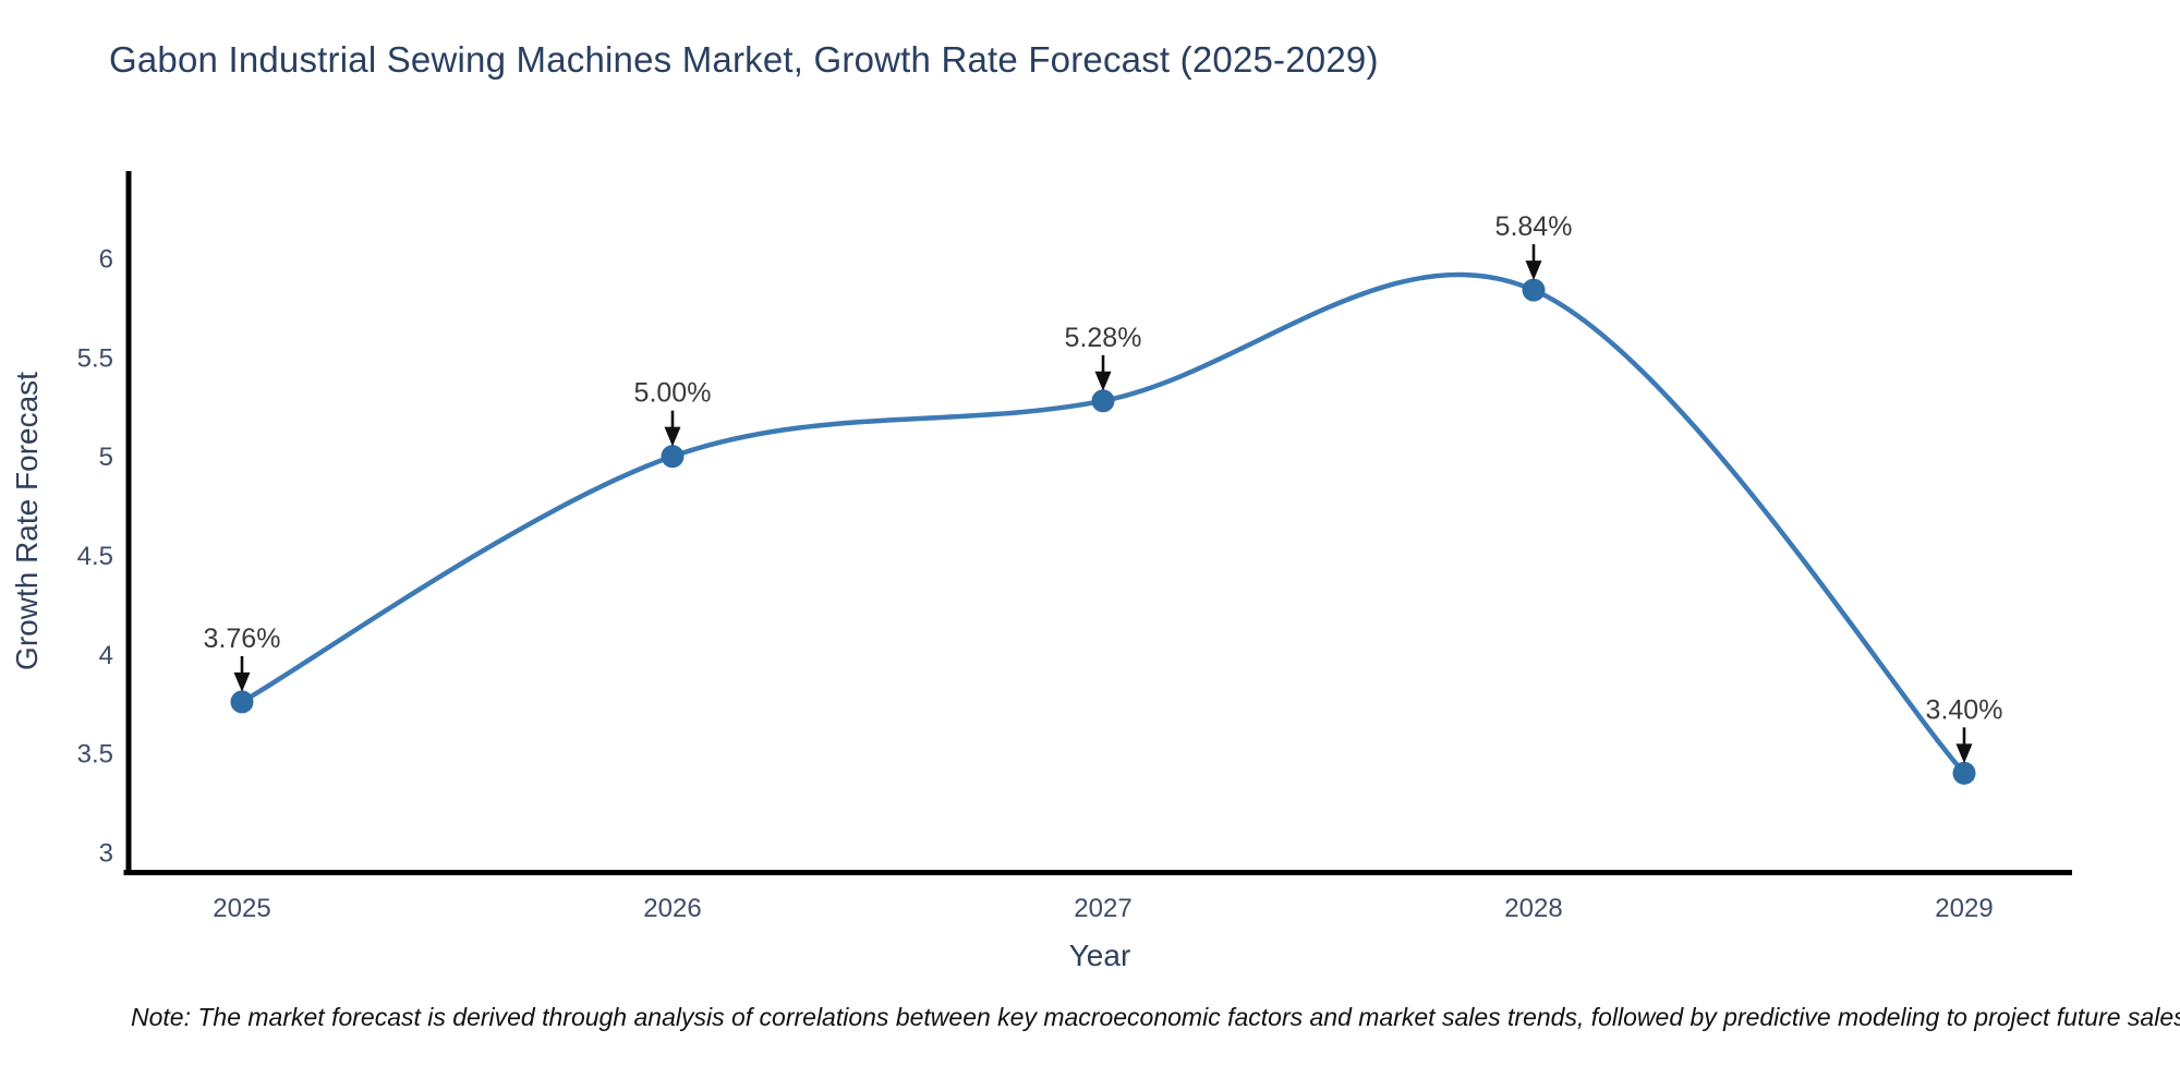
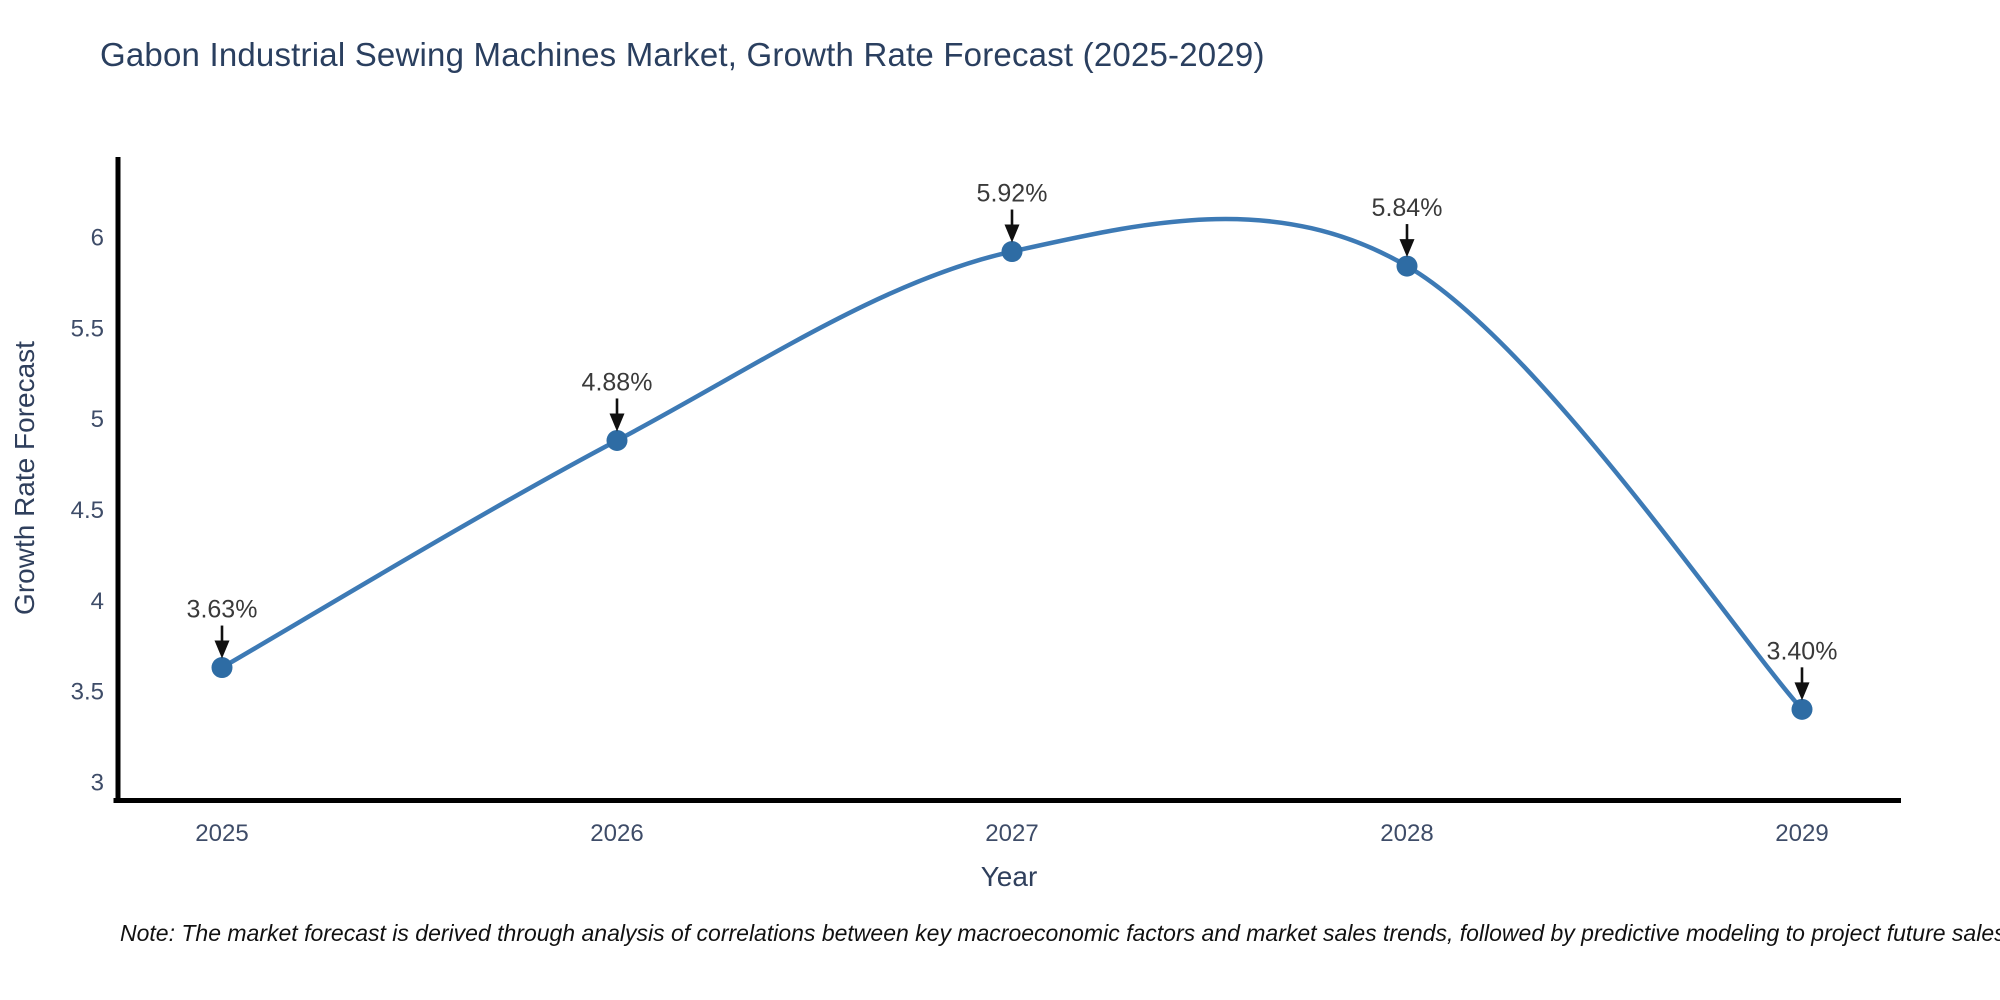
2025: 3.76% -> 3.63%
2026: 5.00% -> 4.88%
2027: 5.28% -> 5.92%
